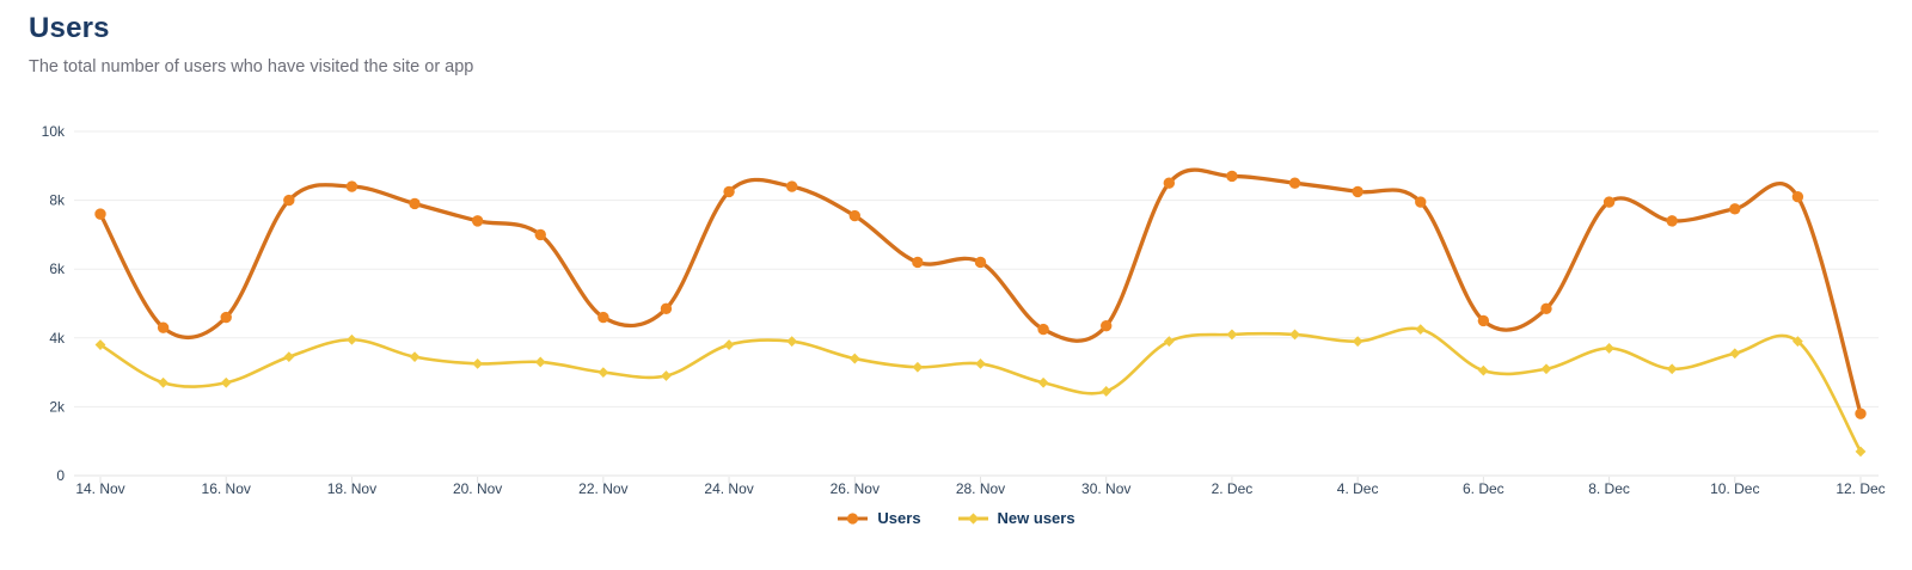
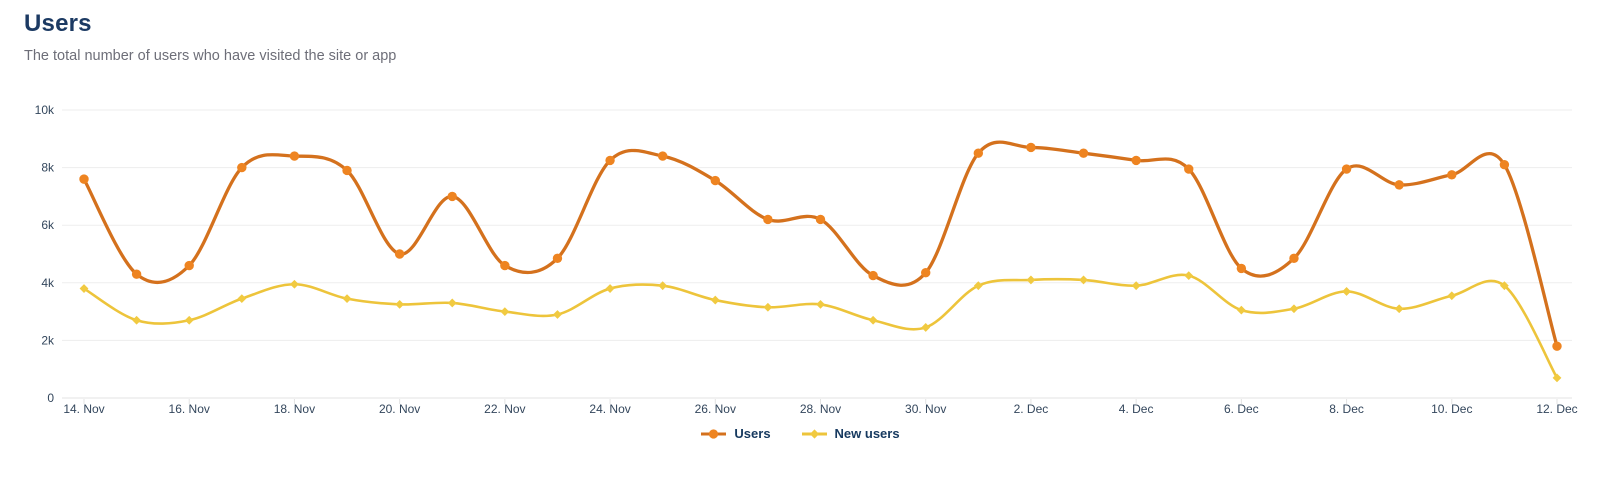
Users/20. Nov: 7.4k -> 5.0k
